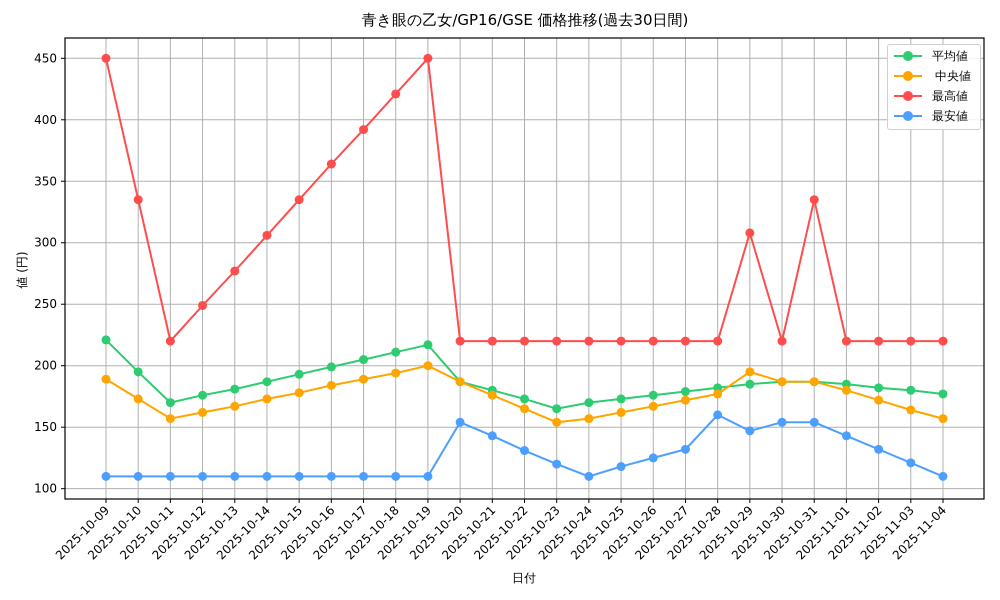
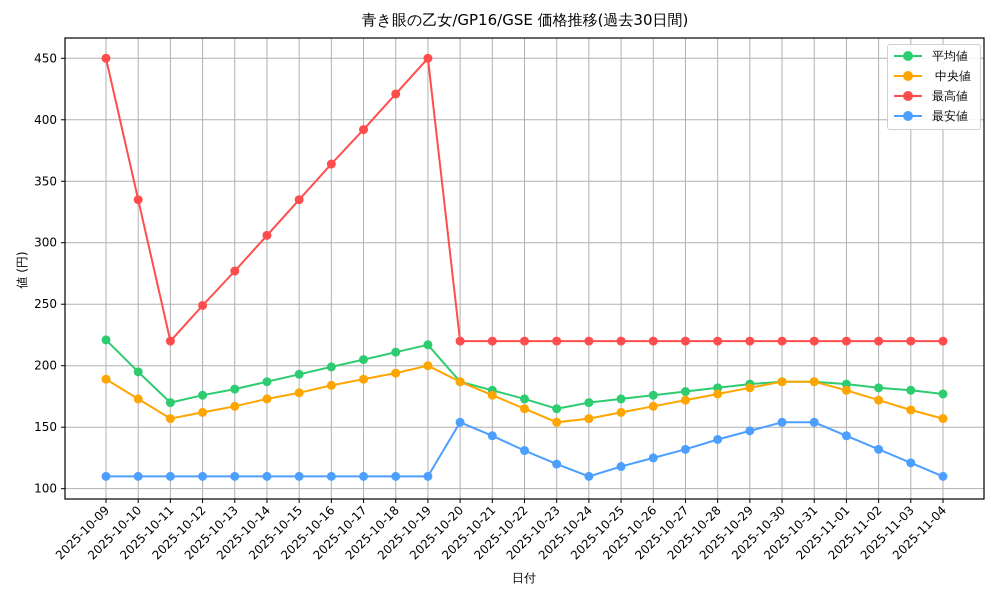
最安値/2025-10-28: 160 -> 140
中央値/2025-10-29: 195 -> 182
最高値/2025-10-29: 308 -> 220
最高値/2025-10-31: 335 -> 220
